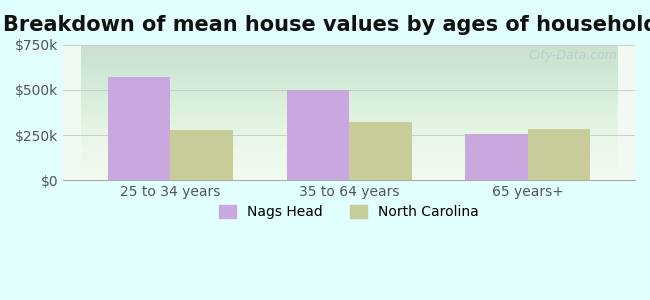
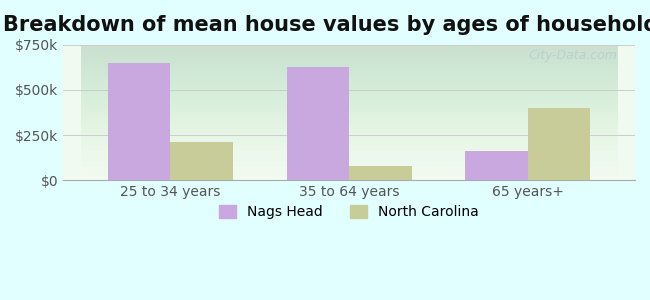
Nags Head/25 to 34 years: $570k -> $650k
North Carolina/25 to 34 years: $280k -> $210k
Nags Head/35 to 64 years: $500k -> $630k
North Carolina/35 to 64 years: $320k -> $80k
Nags Head/65 years+: $260k -> $160k
North Carolina/65 years+: $280k -> $400k
